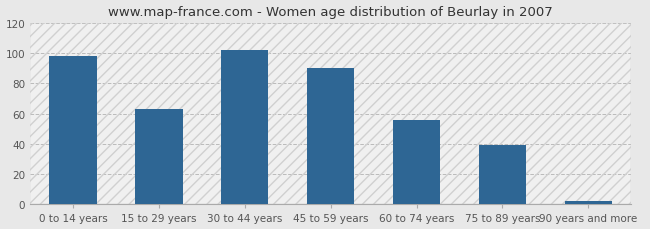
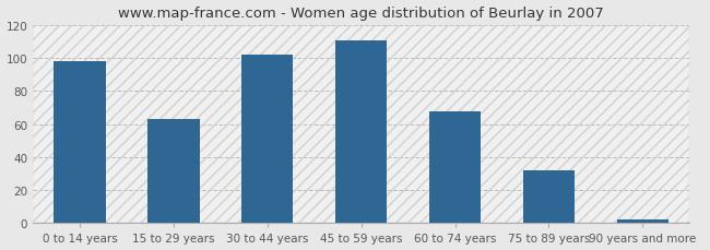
45 to 59 years: 90 -> 111
60 to 74 years: 56 -> 68
75 to 89 years: 39 -> 32
